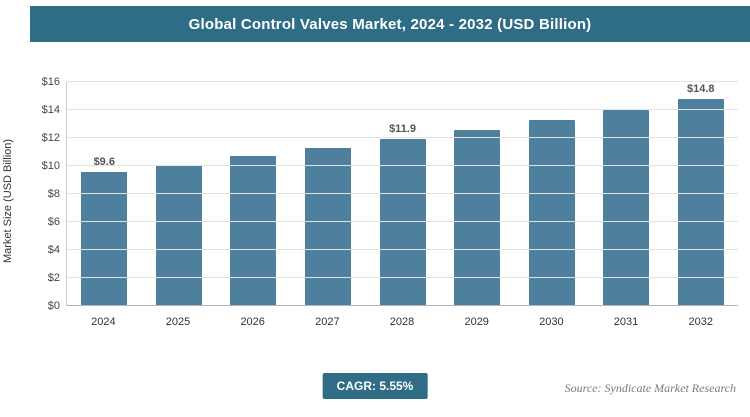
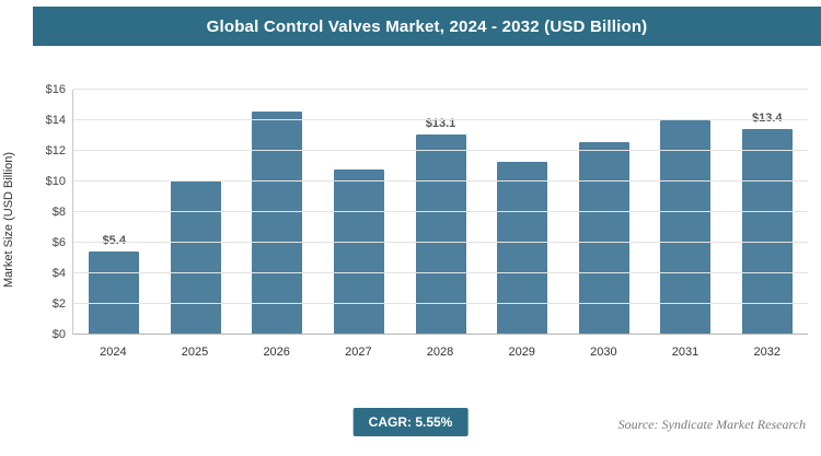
2024: $9.6 -> $5.4
2026: $10.7 -> $14.6
2027: $11.3 -> $10.8
2028: $11.9 -> $13.1
2029: $12.6 -> $11.3
2030: $13.3 -> $12.6
2032: $14.8 -> $13.4
